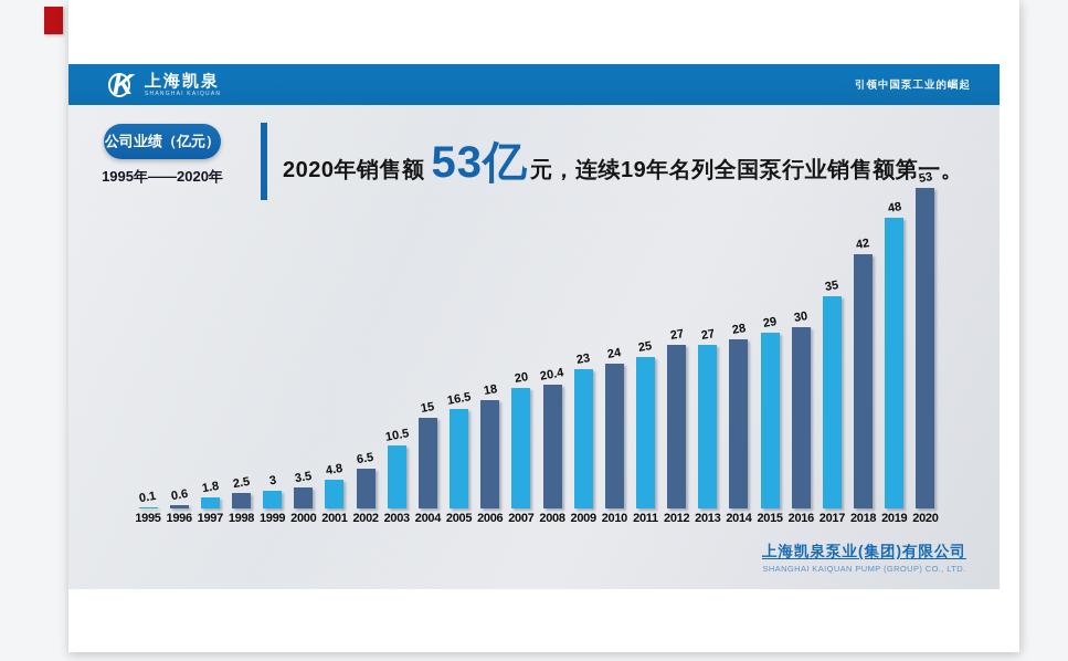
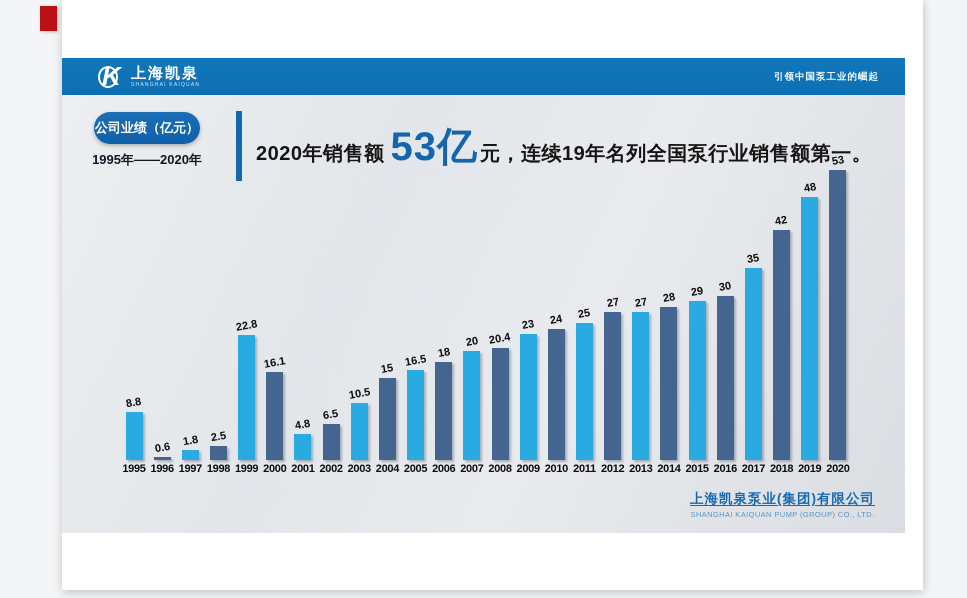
1995: 0.1 -> 8.8
1999: 3 -> 22.8
2000: 3.5 -> 16.1
